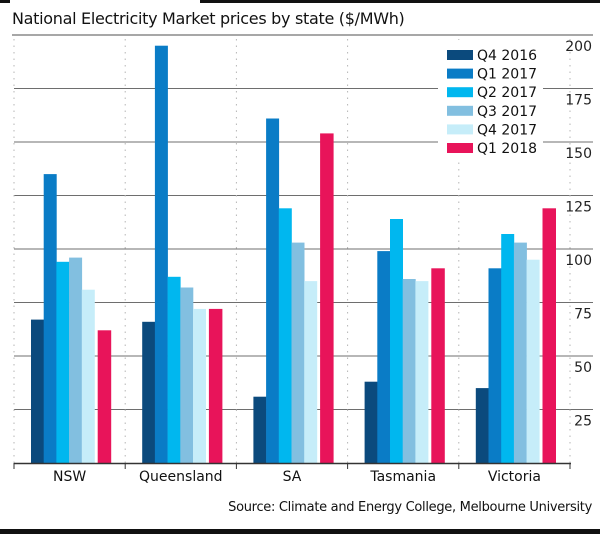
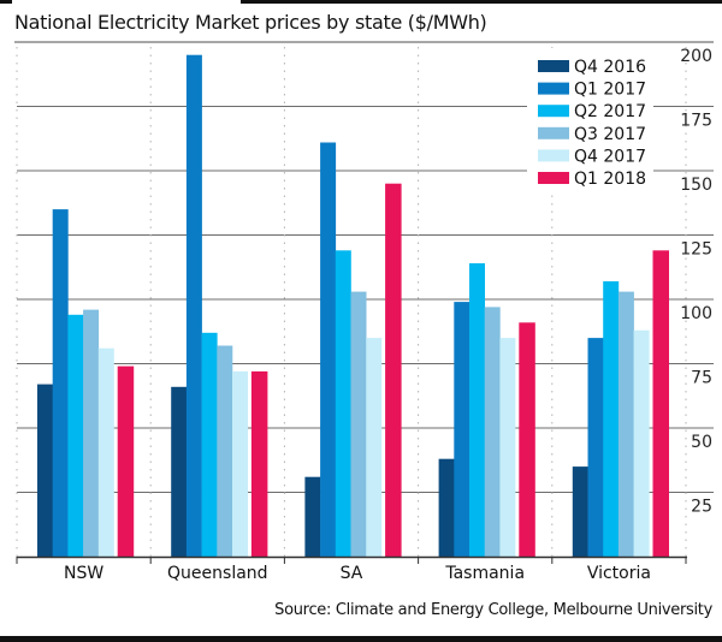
Q1 2018/NSW: 62 -> 74
Q1 2018/SA: 154 -> 145
Q3 2017/Tasmania: 86 -> 97
Q1 2017/Victoria: 91 -> 85
Q4 2017/Victoria: 95 -> 88
